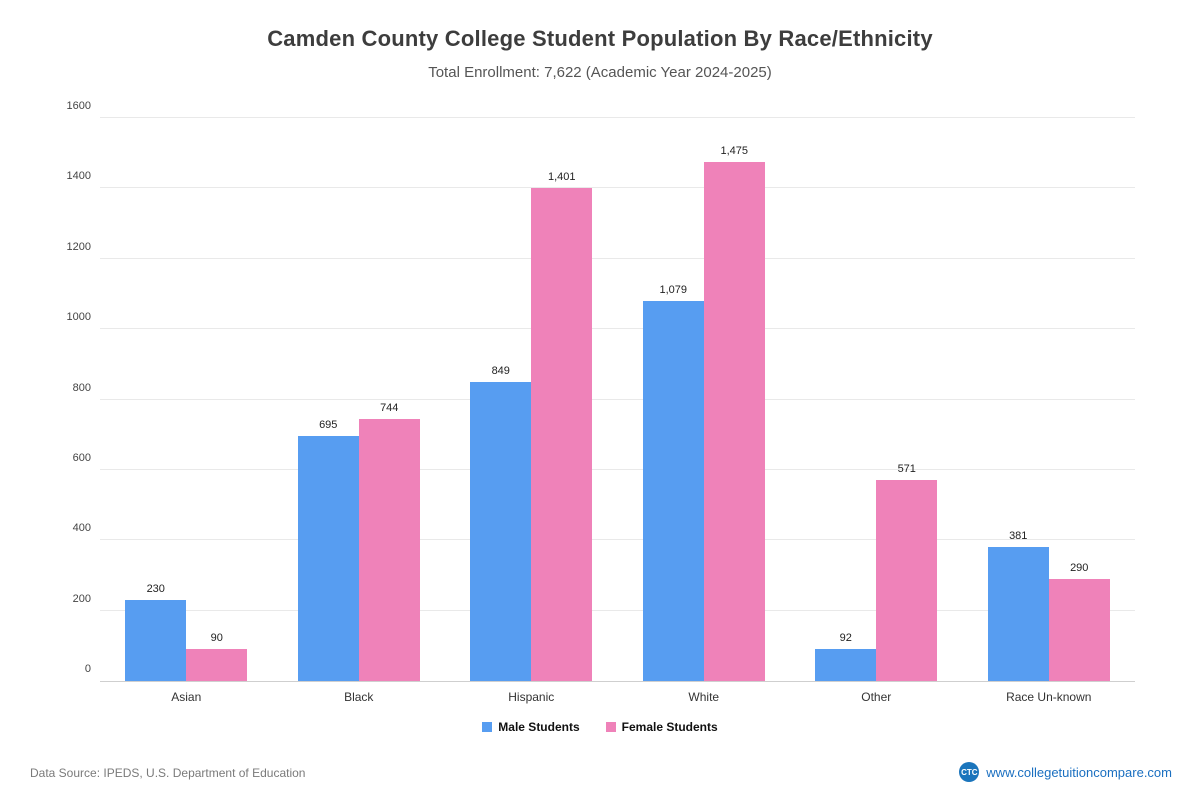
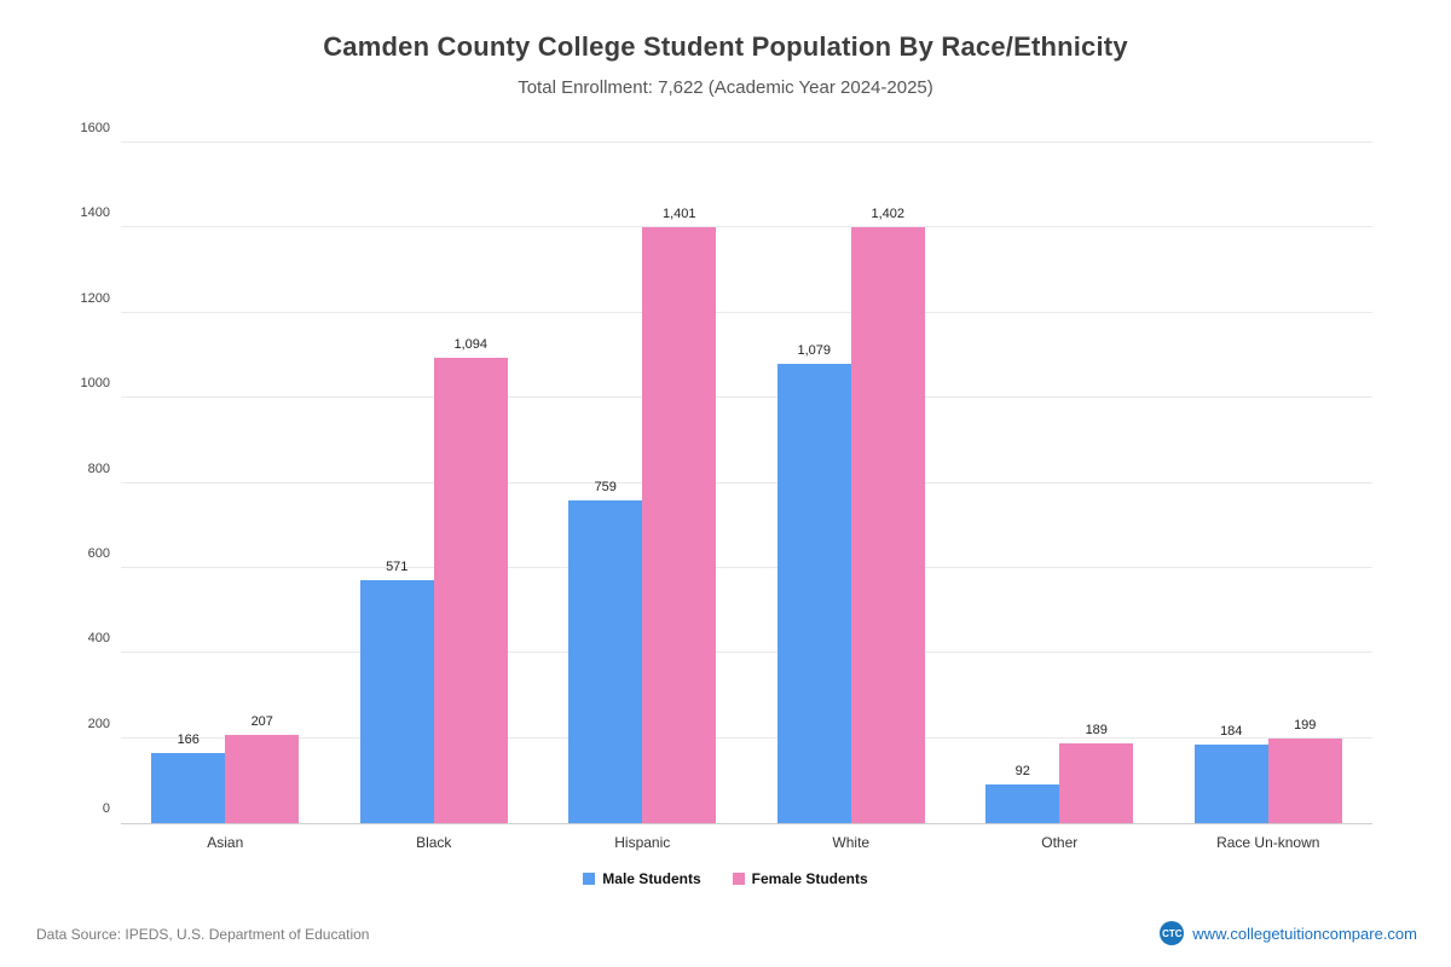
Male Students/Asian: 230 -> 166
Female Students/Asian: 90 -> 207
Male Students/Black: 695 -> 571
Female Students/Black: 744 -> 1,094
Male Students/Hispanic: 849 -> 759
Female Students/White: 1,475 -> 1,402
Female Students/Other: 571 -> 189
Male Students/Race Un-known: 381 -> 184
Female Students/Race Un-known: 290 -> 199
